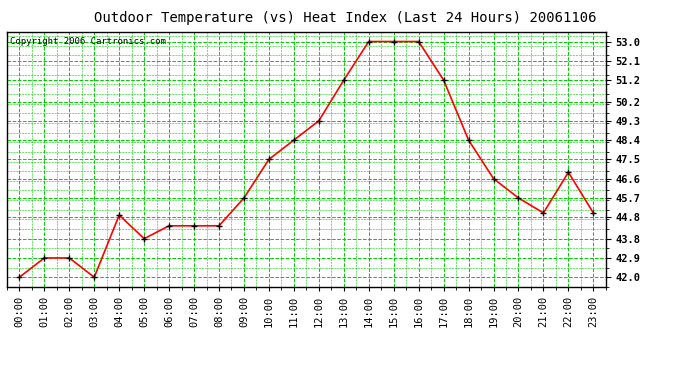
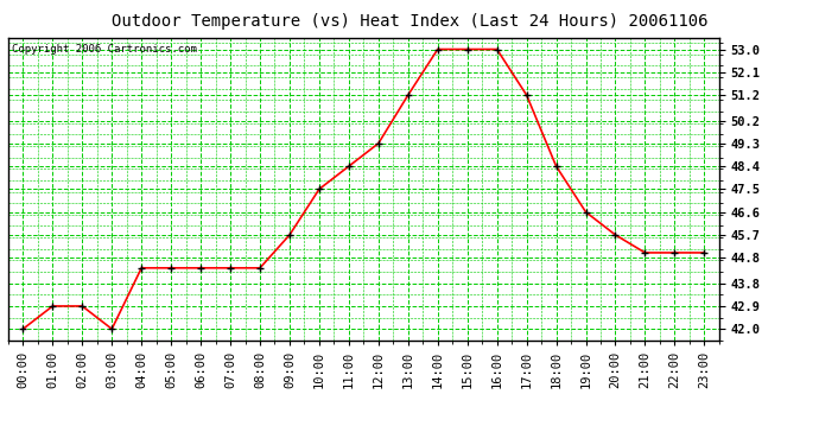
04:00: 44.9 -> 44.4
05:00: 43.8 -> 44.4
22:00: 46.9 -> 45.0
